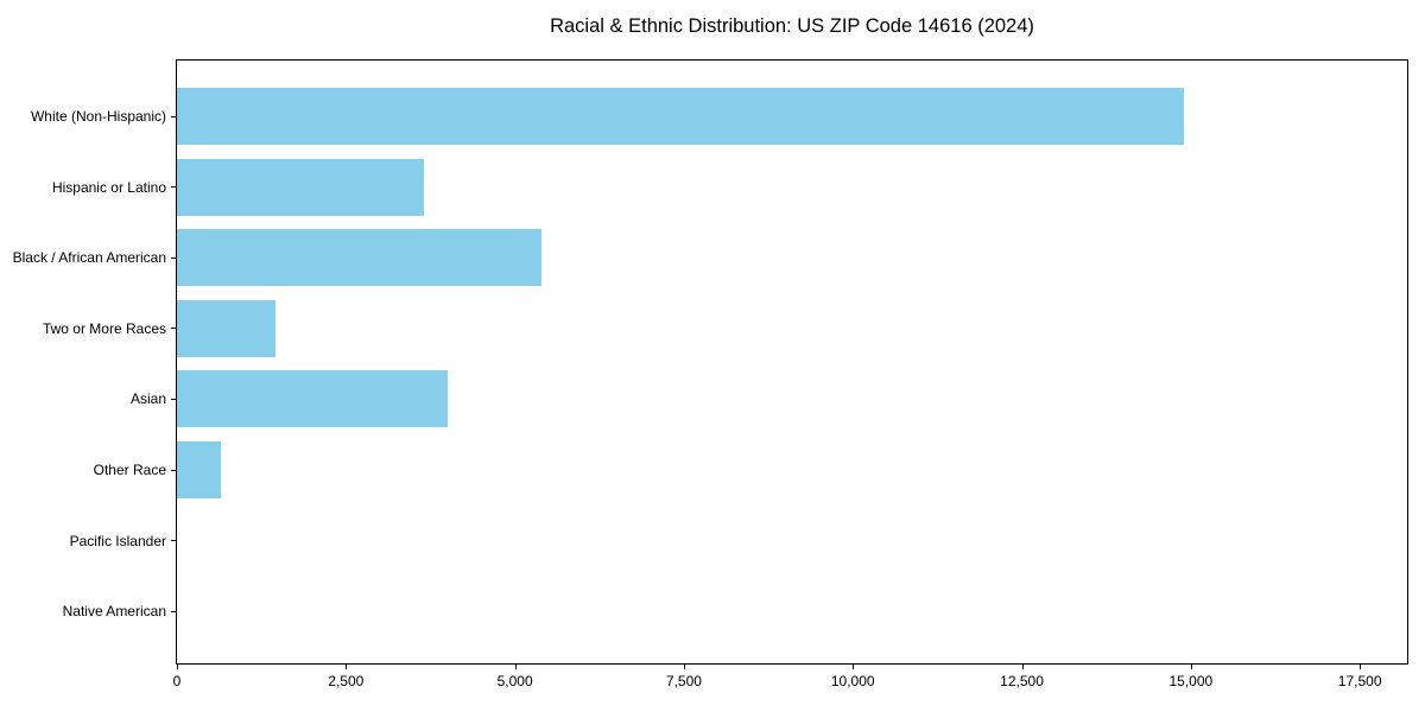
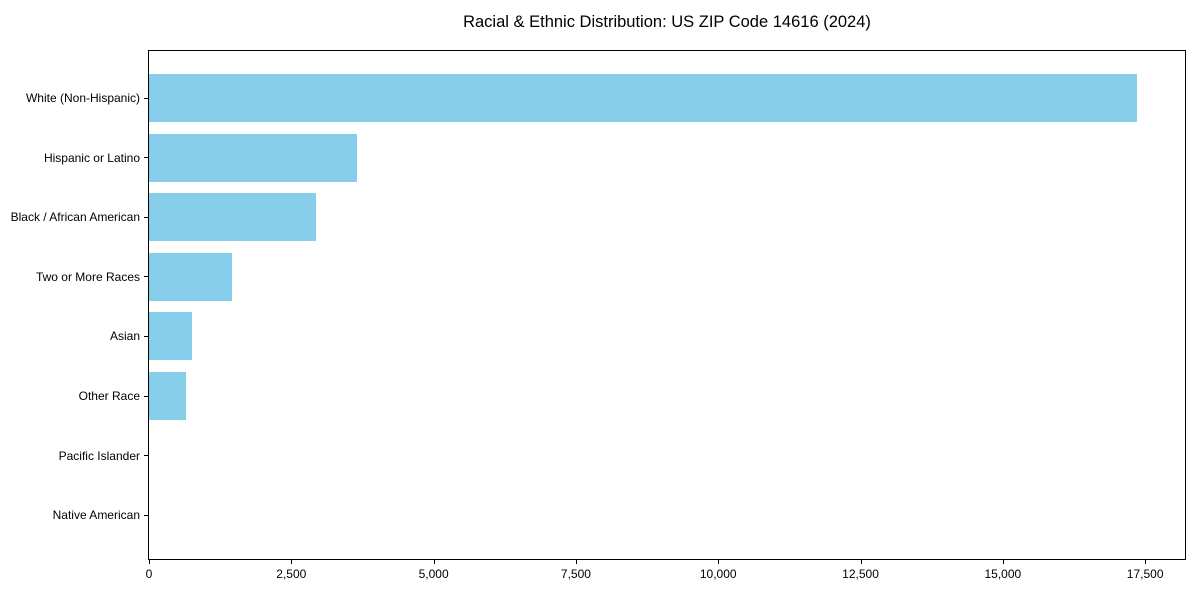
White (Non-Hispanic): 14900 -> 17400
Black / African American: 5400 -> 2900
Asian: 4000 -> 800
